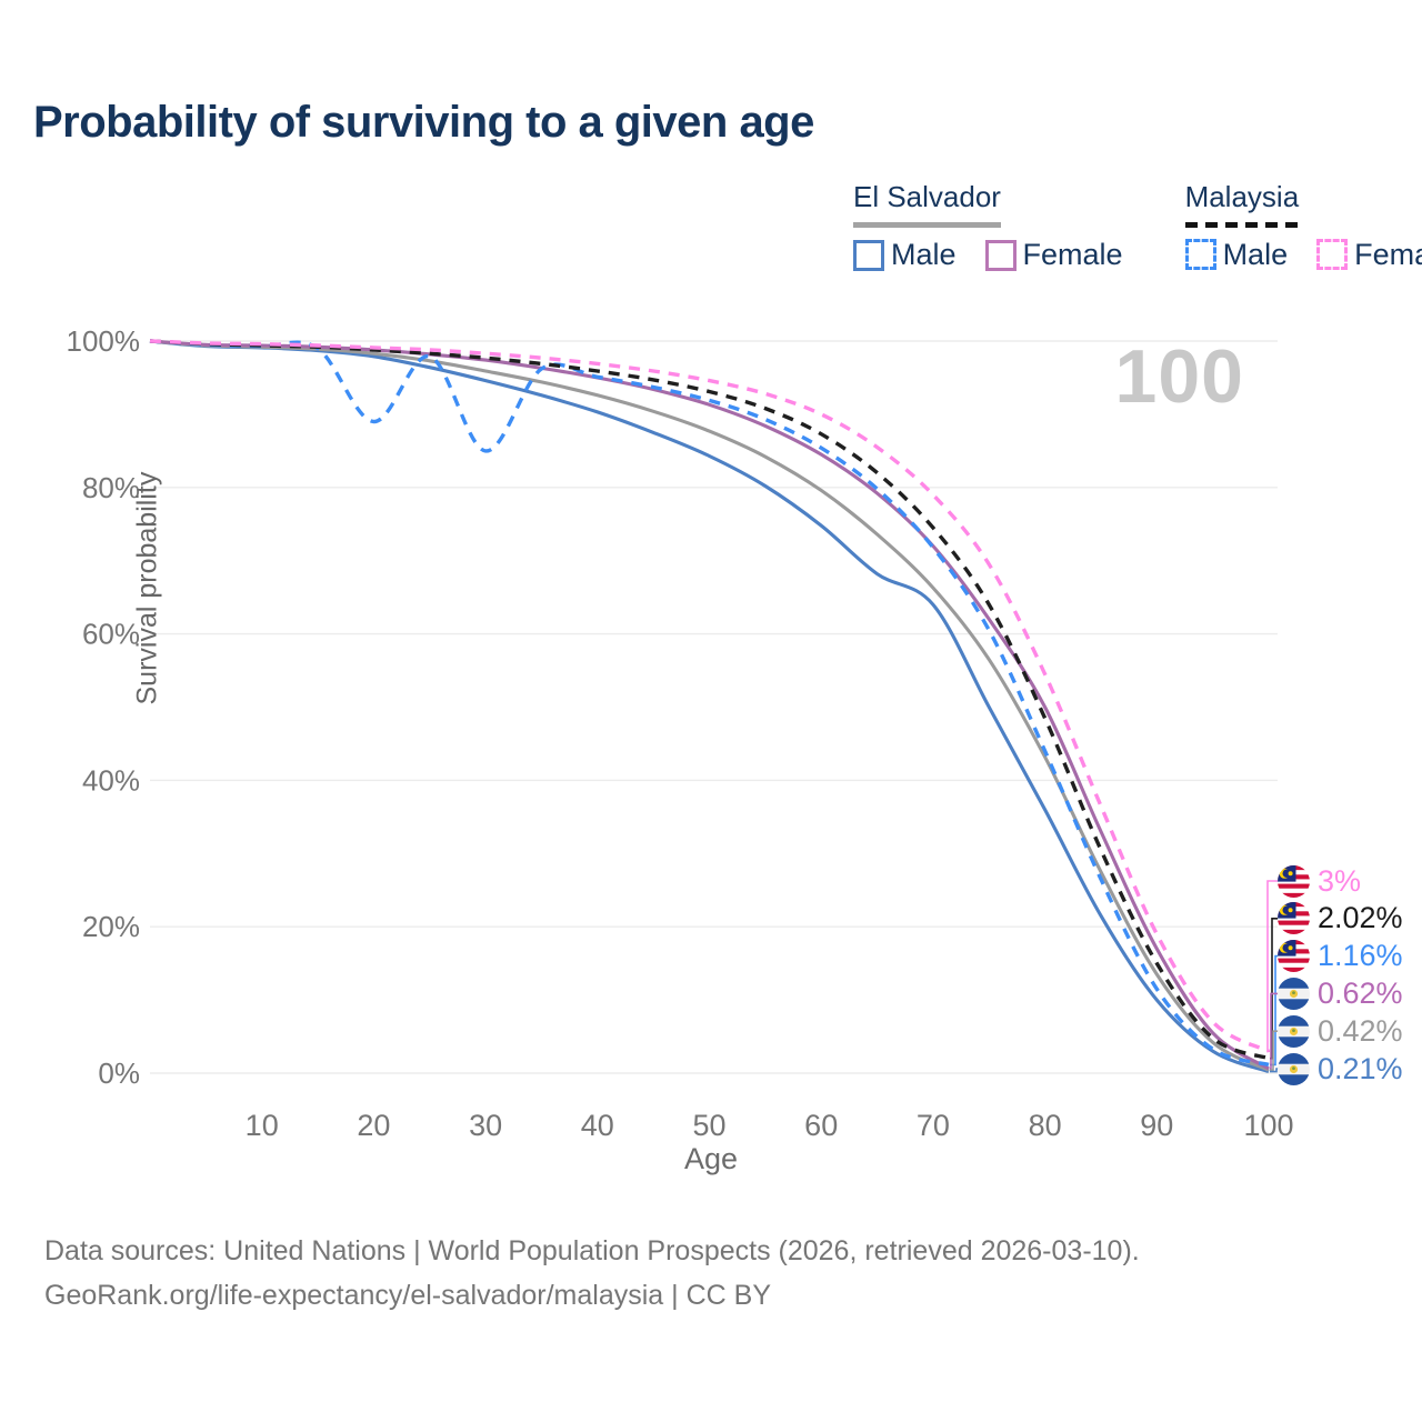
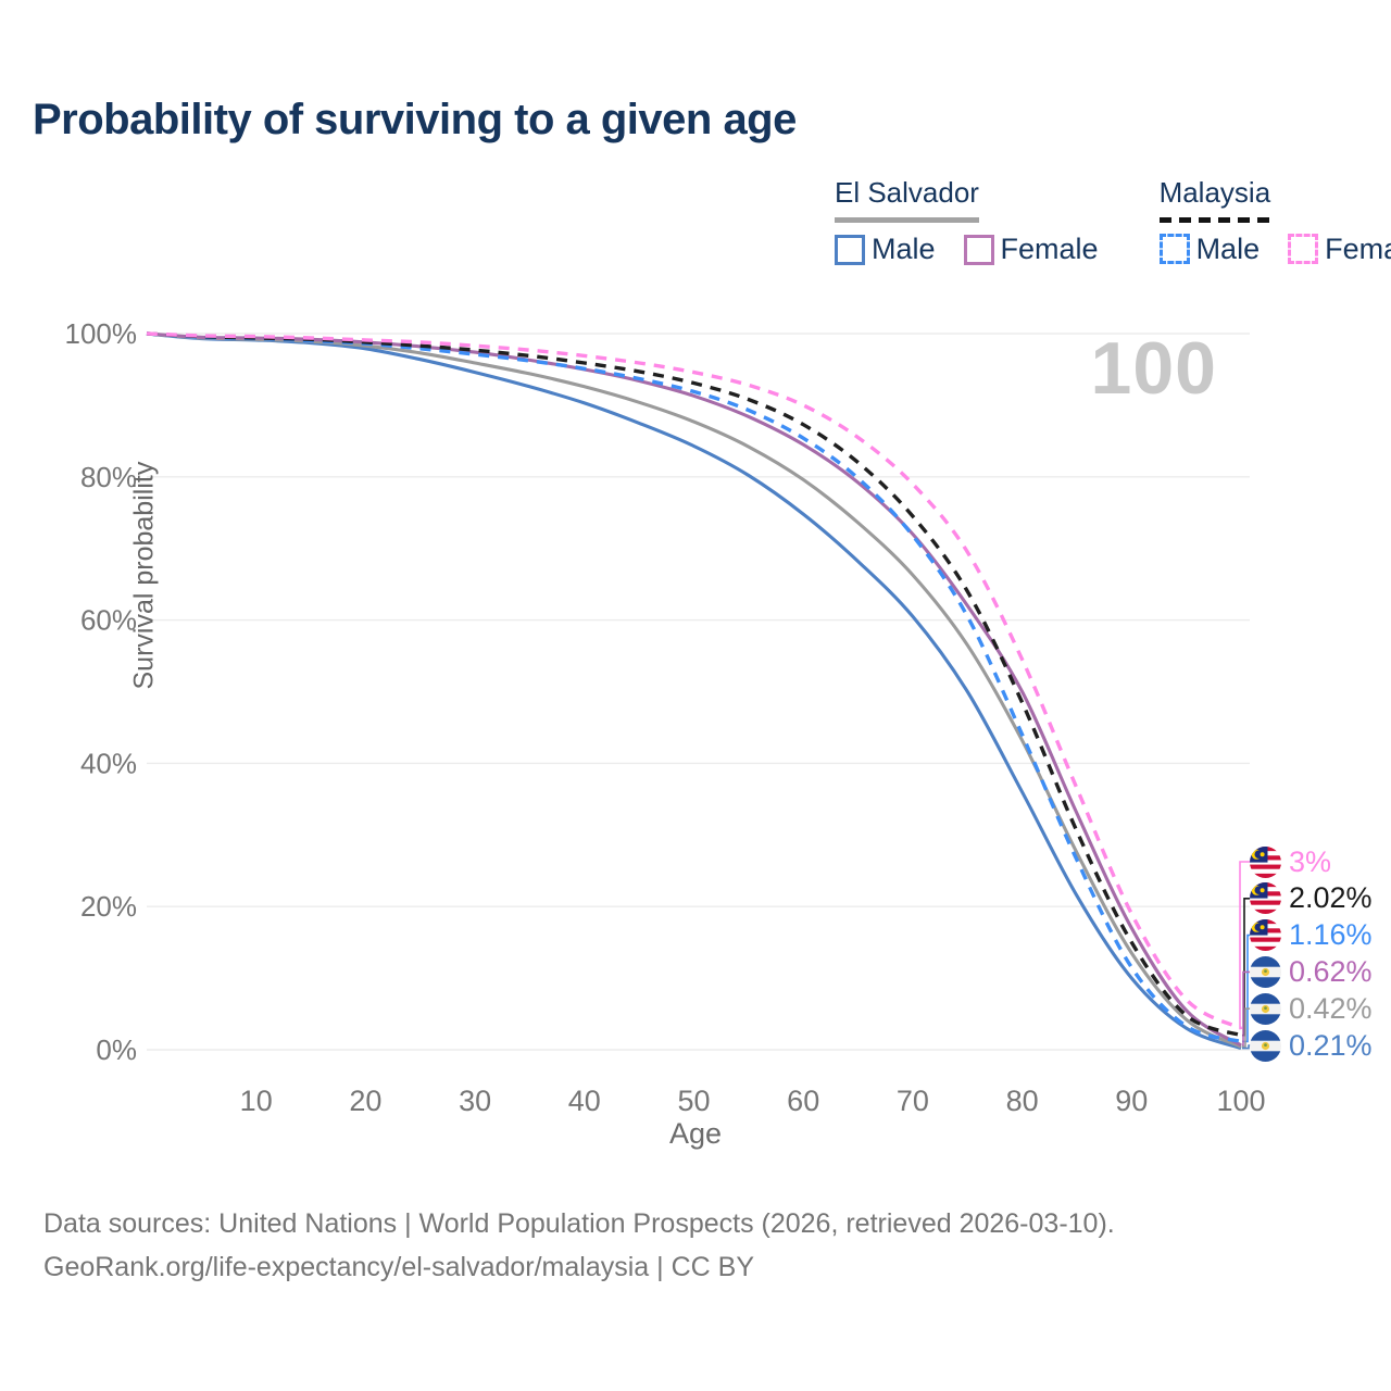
Malaysia Male/20: 89% -> 99%
Malaysia Male/30: 85% -> 97%
El Salvador Male/70: 64% -> 60%
